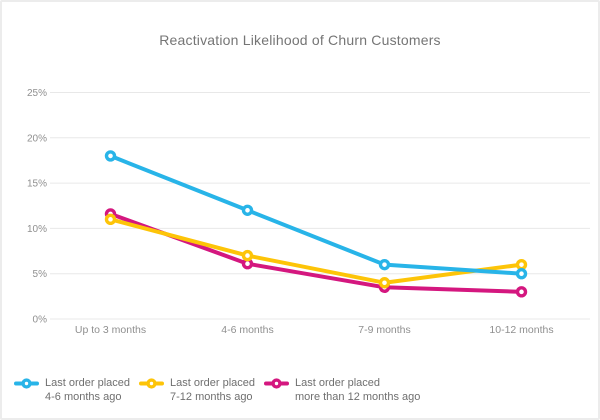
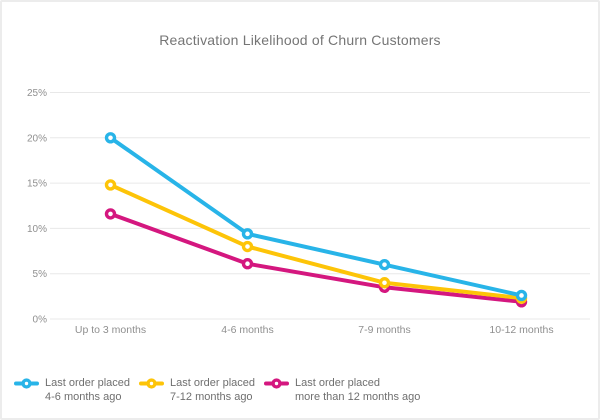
Last order placed 4-6 months ago/Up to 3 months: 18% -> 20%
Last order placed 7-12 months ago/Up to 3 months: 11% -> 15%
Last order placed 4-6 months ago/4-6 months: 12% -> 9%
Last order placed 7-12 months ago/4-6 months: 7% -> 8%
Last order placed 4-6 months ago/10-12 months: 5% -> 3%
Last order placed 7-12 months ago/10-12 months: 6% -> 2%
Last order placed more than 12 months ago/10-12 months: 3% -> 2%
